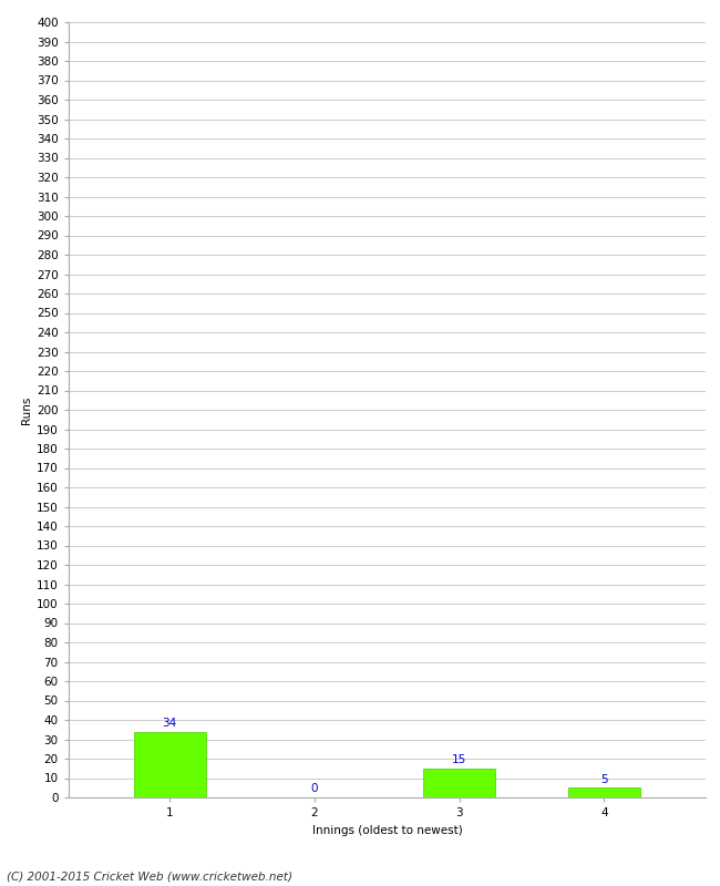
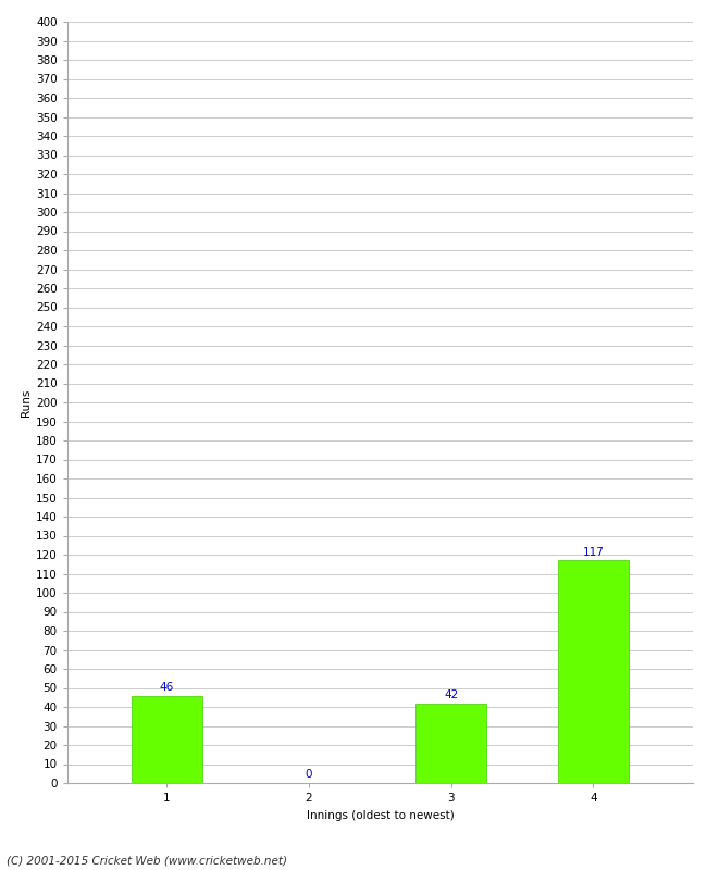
1: 34 -> 46
3: 15 -> 42
4: 5 -> 117
